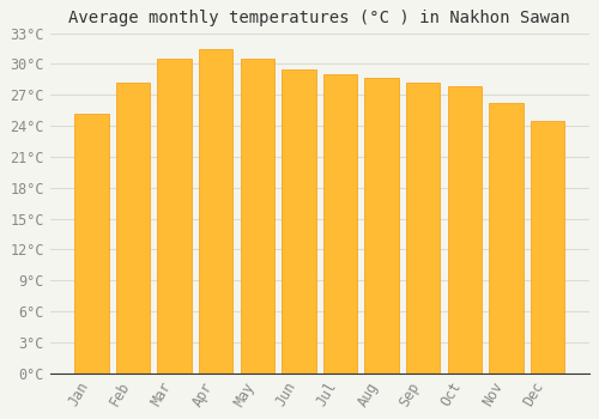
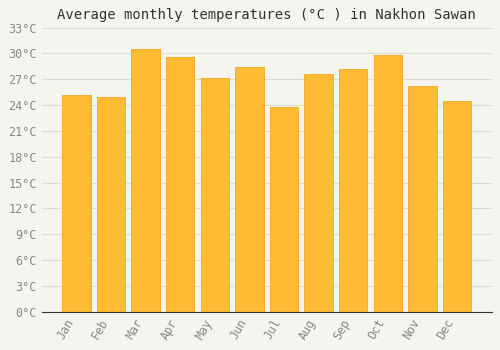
Feb: 28.2°C -> 25.0°C
Apr: 31.5°C -> 29.6°C
May: 30.5°C -> 27.2°C
Jun: 29.5°C -> 28.4°C
Jul: 29.0°C -> 23.8°C
Aug: 28.7°C -> 27.6°C
Oct: 27.8°C -> 29.8°C
